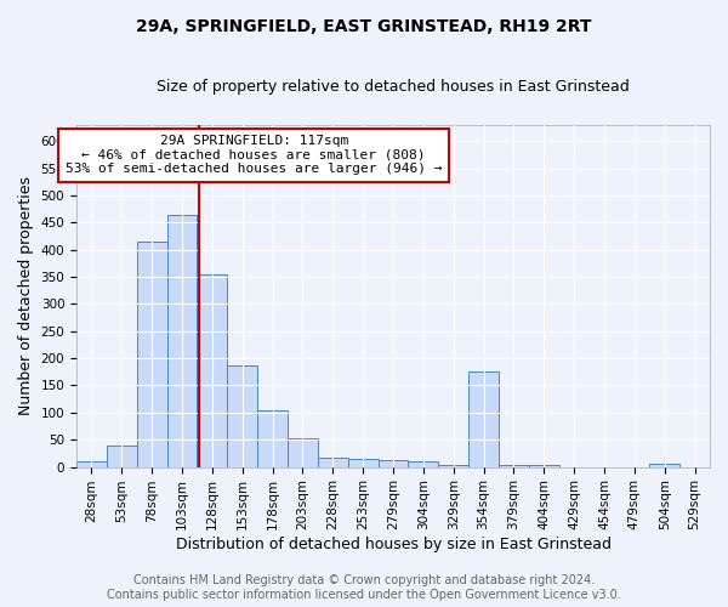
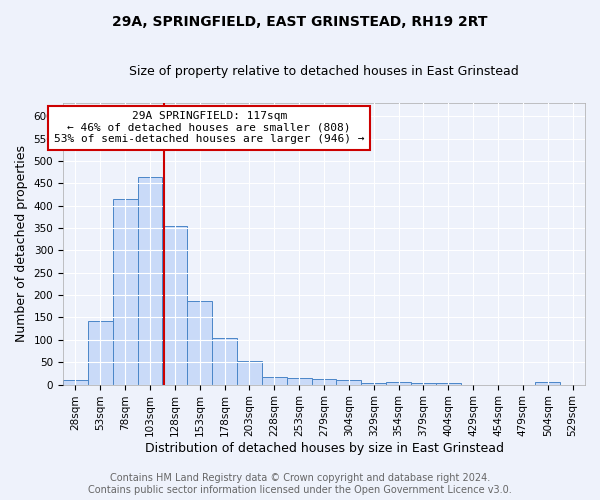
53sqm: 40 -> 143
354sqm: 175 -> 5
